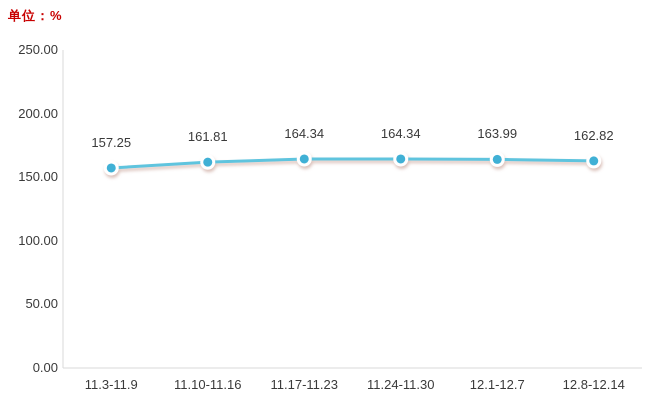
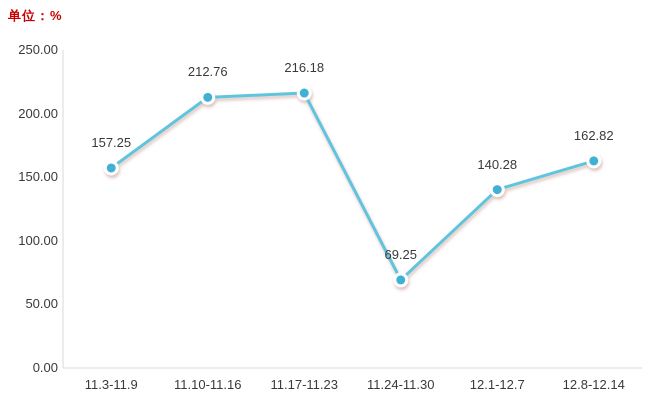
11.10-11.16: 161.81 -> 212.76
11.17-11.23: 164.34 -> 216.18
11.24-11.30: 164.34 -> 69.25
12.1-12.7: 163.99 -> 140.28
